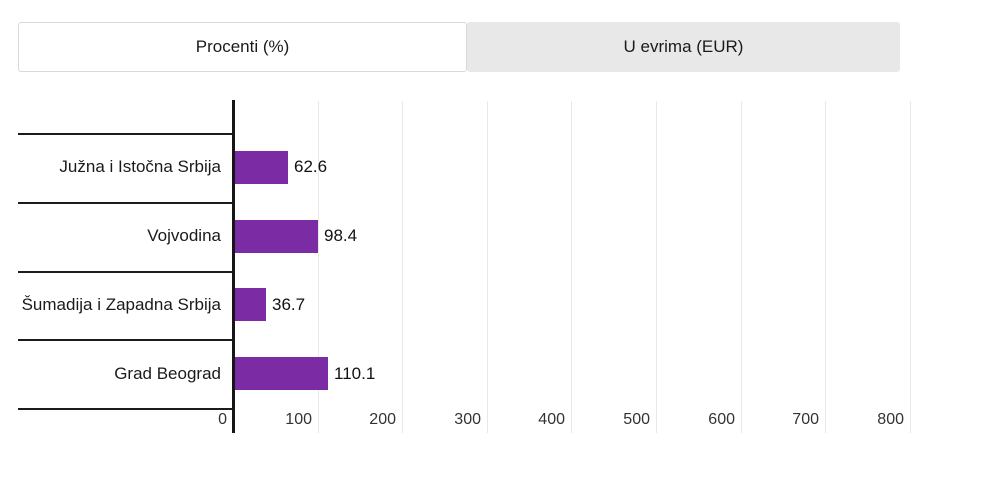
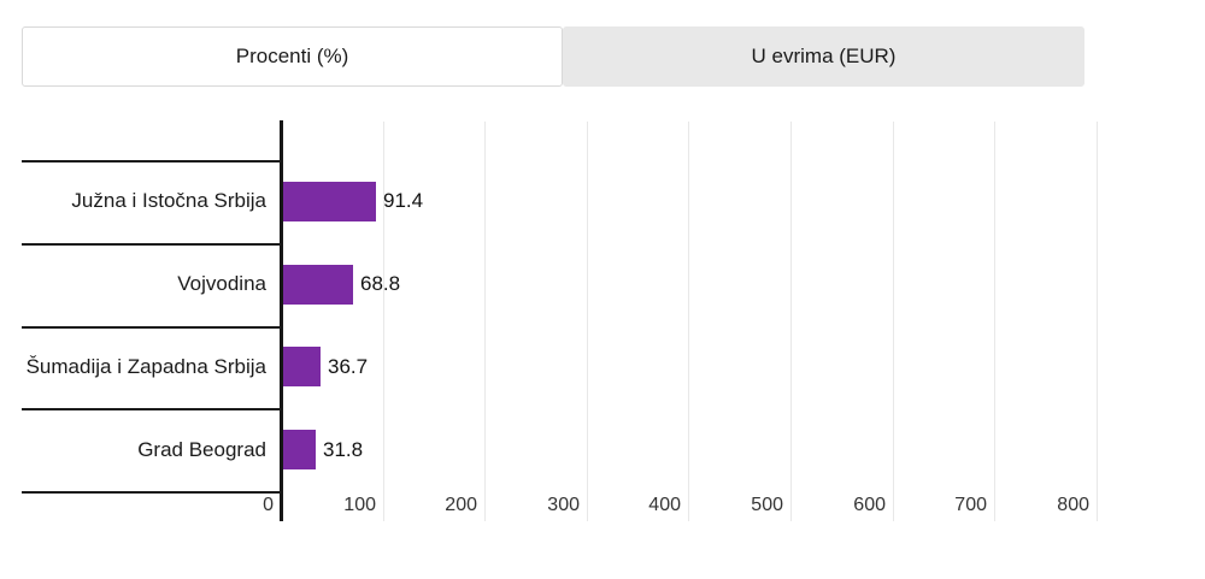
Južna i Istočna Srbija: 62.6 -> 91.4
Vojvodina: 98.4 -> 68.8
Grad Beograd: 110.1 -> 31.8
